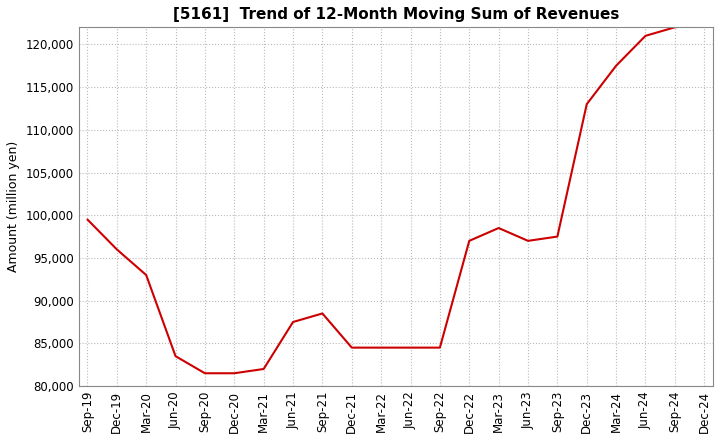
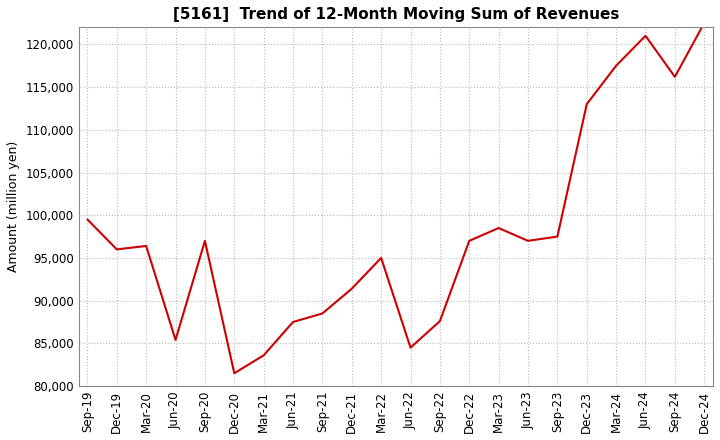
Mar-20: 93,000 -> 96,400
Jun-20: 83,500 -> 85,400
Sep-20: 81,500 -> 97,000
Mar-21: 82,000 -> 83,600
Dec-21: 84,500 -> 91,400
Mar-22: 84,500 -> 95,000
Sep-22: 84,500 -> 87,600
Sep-24: 122,000 -> 116,200
